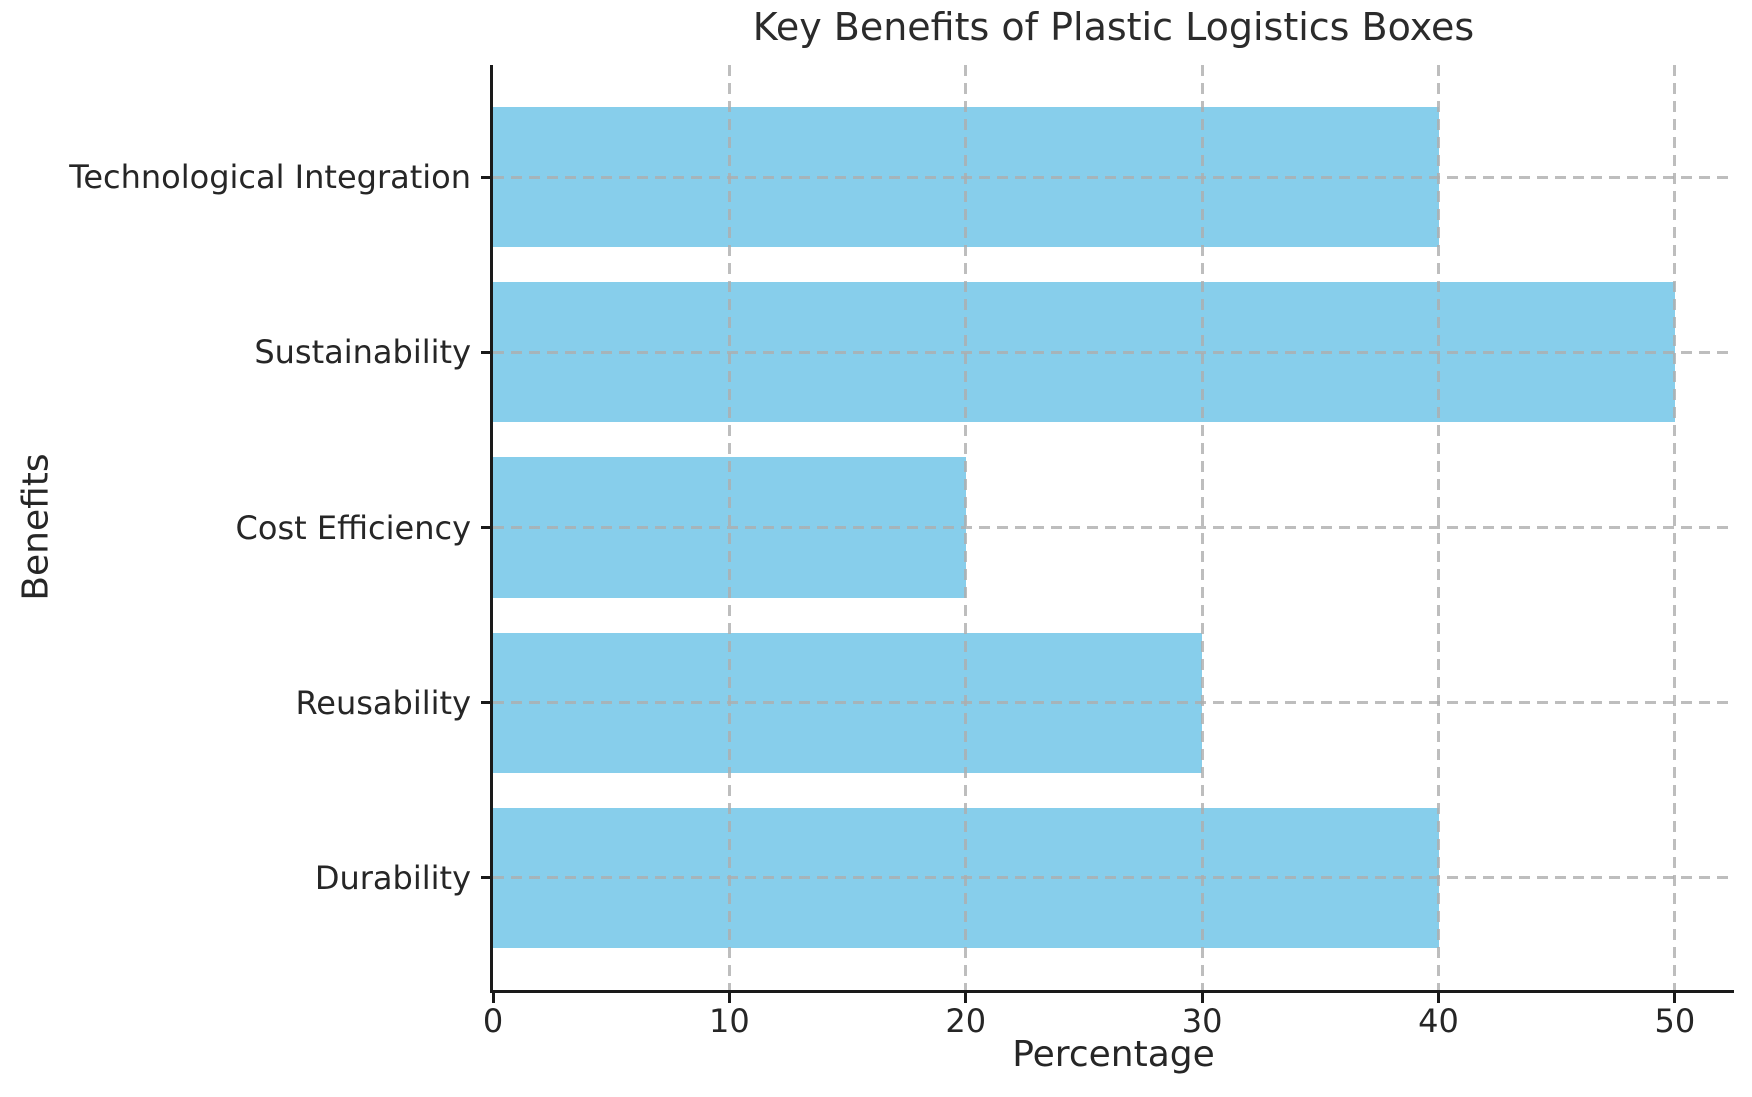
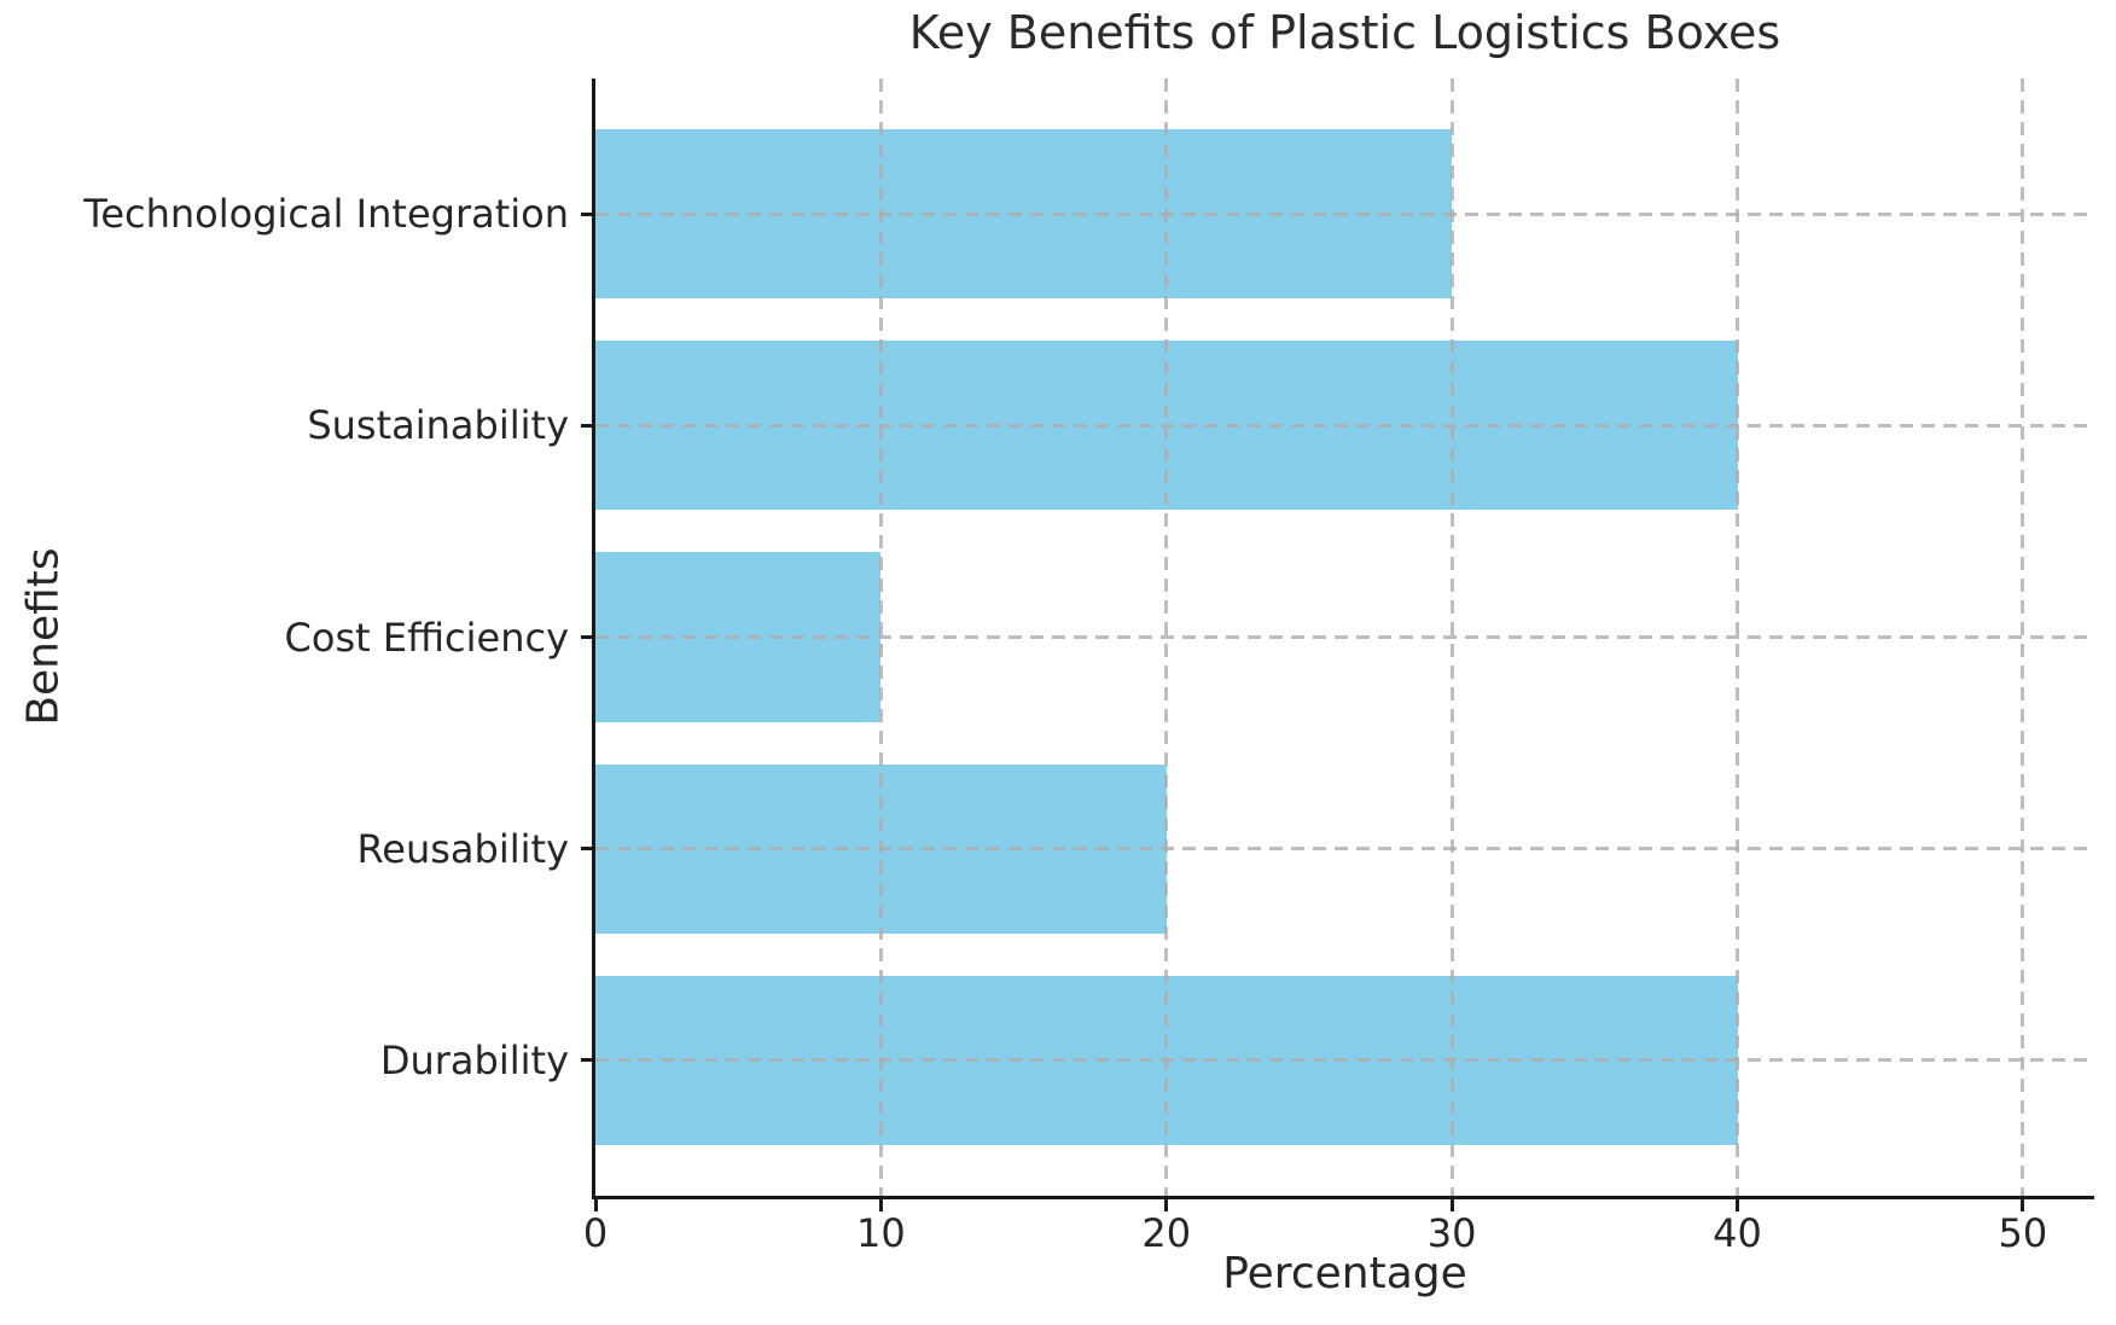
Technological Integration: 40 -> 30
Sustainability: 50 -> 40
Cost Efficiency: 20 -> 10
Reusability: 30 -> 20
